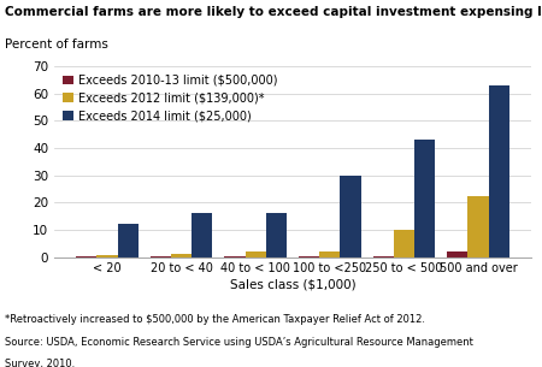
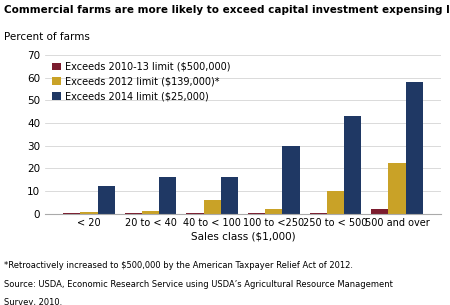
Exceeds 2012 limit ($139,000)*/40 to < 100: 2.0 -> 6.0
Exceeds 2014 limit ($25,000)/500 and over: 63 -> 58
